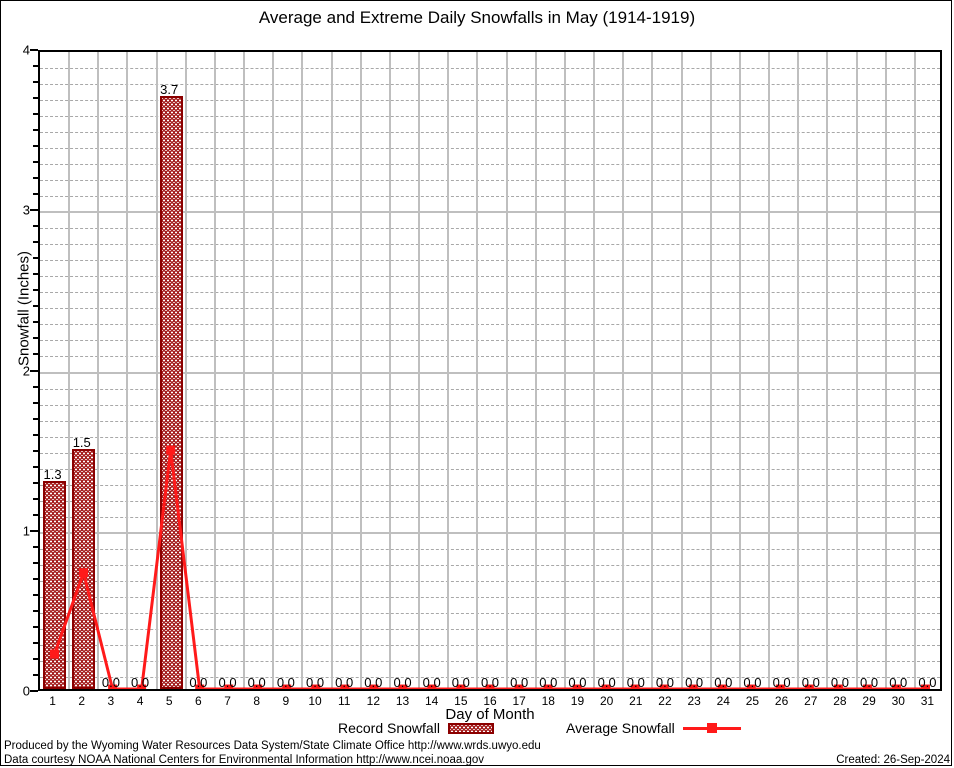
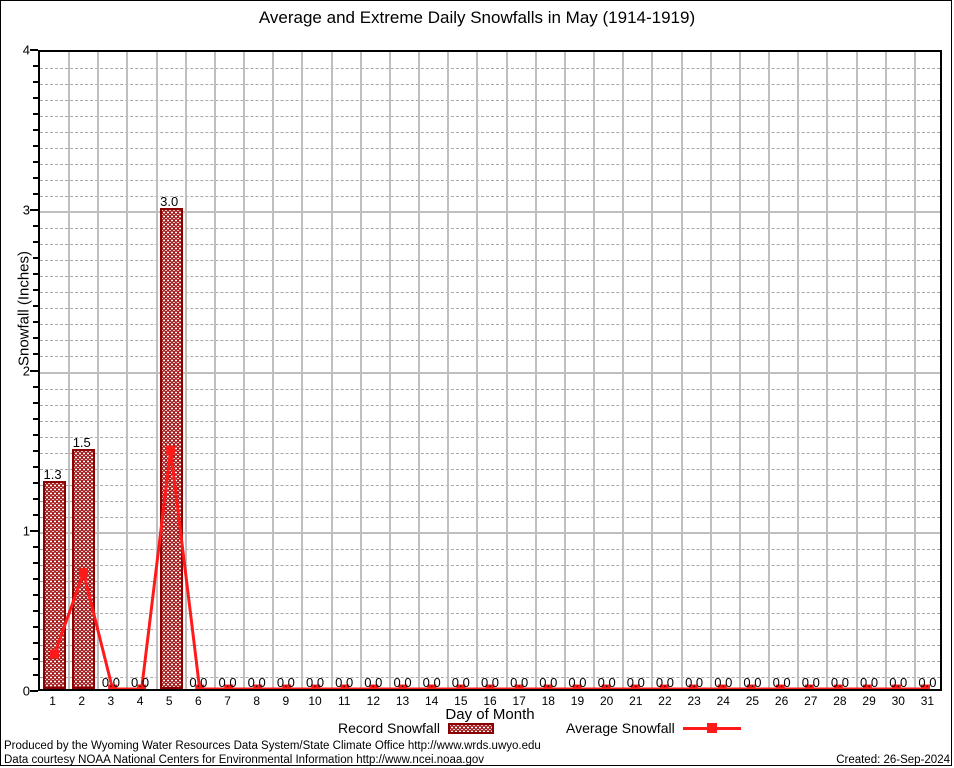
Record Snowfall/5: 3.7 -> 3.0
